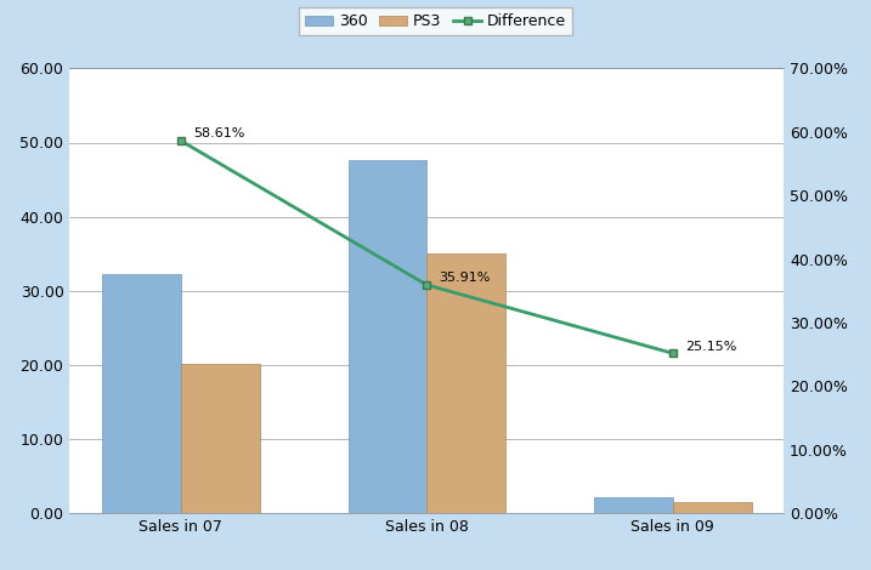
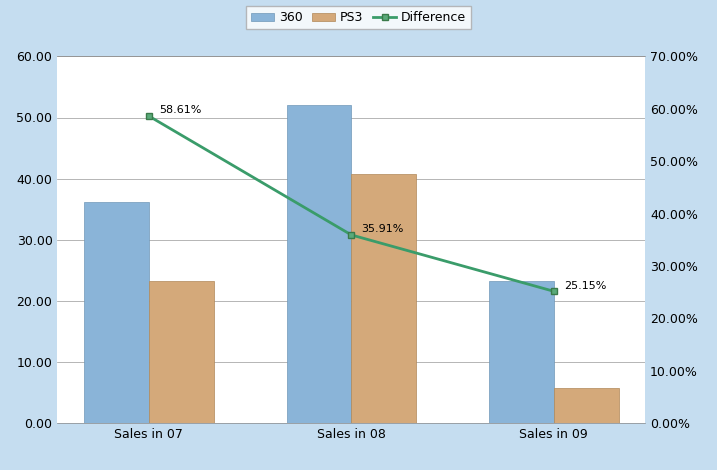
360/Sales in 07: 32.3 -> 36.2
PS3/Sales in 07: 20.2 -> 23.2
360/Sales in 08: 47.6 -> 52.0
PS3/Sales in 08: 35.0 -> 40.8
360/Sales in 09: 2.1 -> 23.2
PS3/Sales in 09: 1.6 -> 5.8
